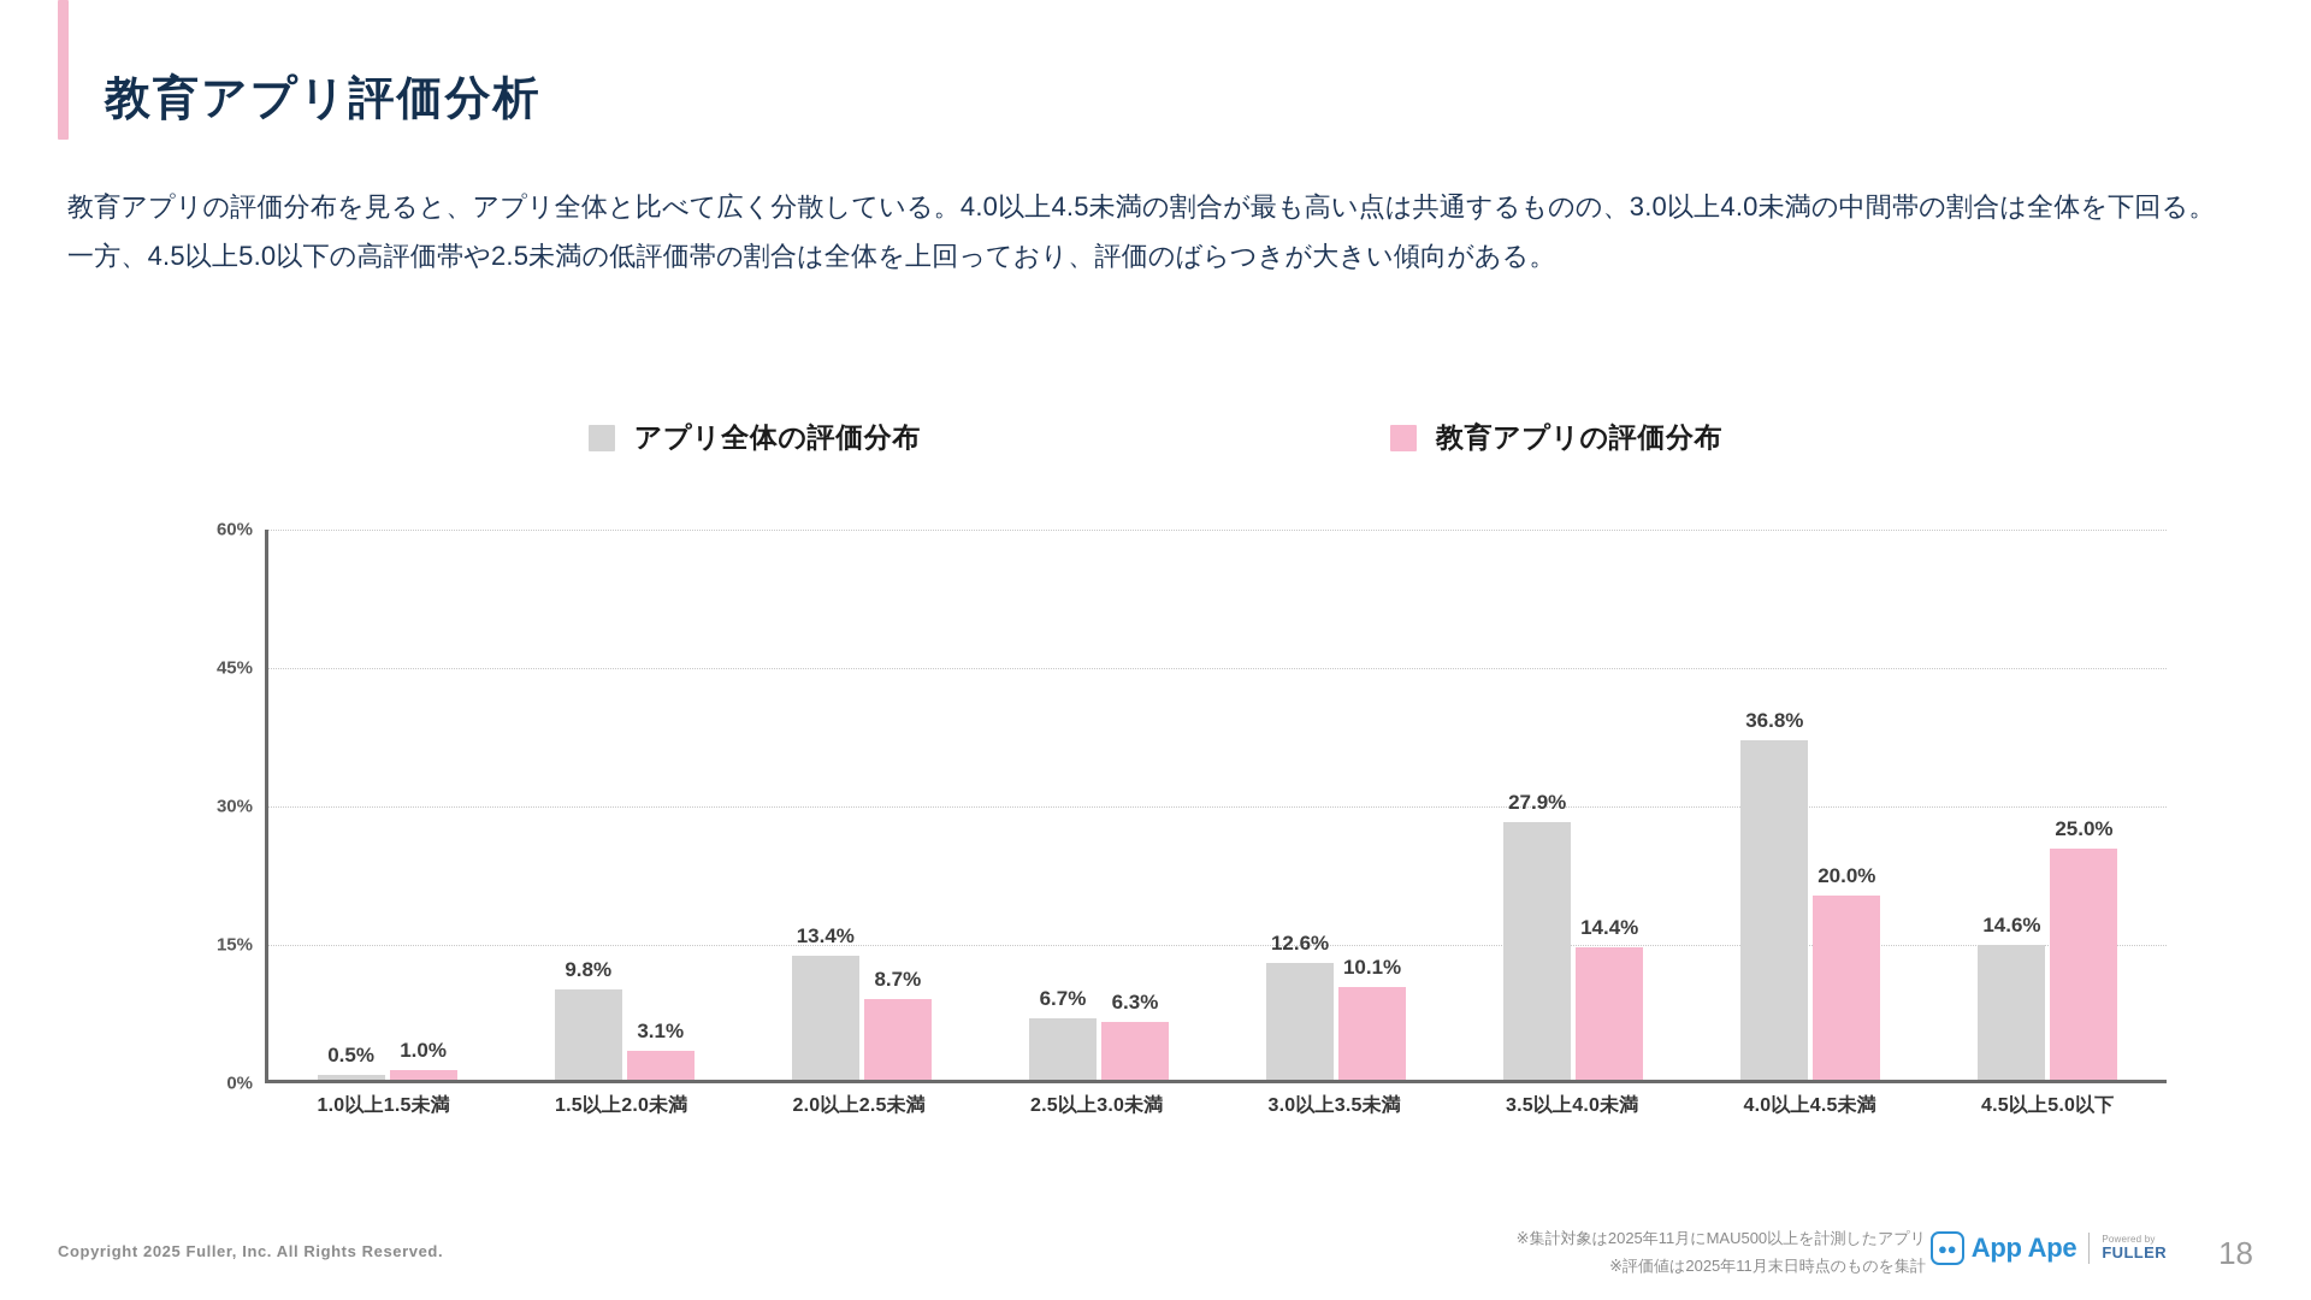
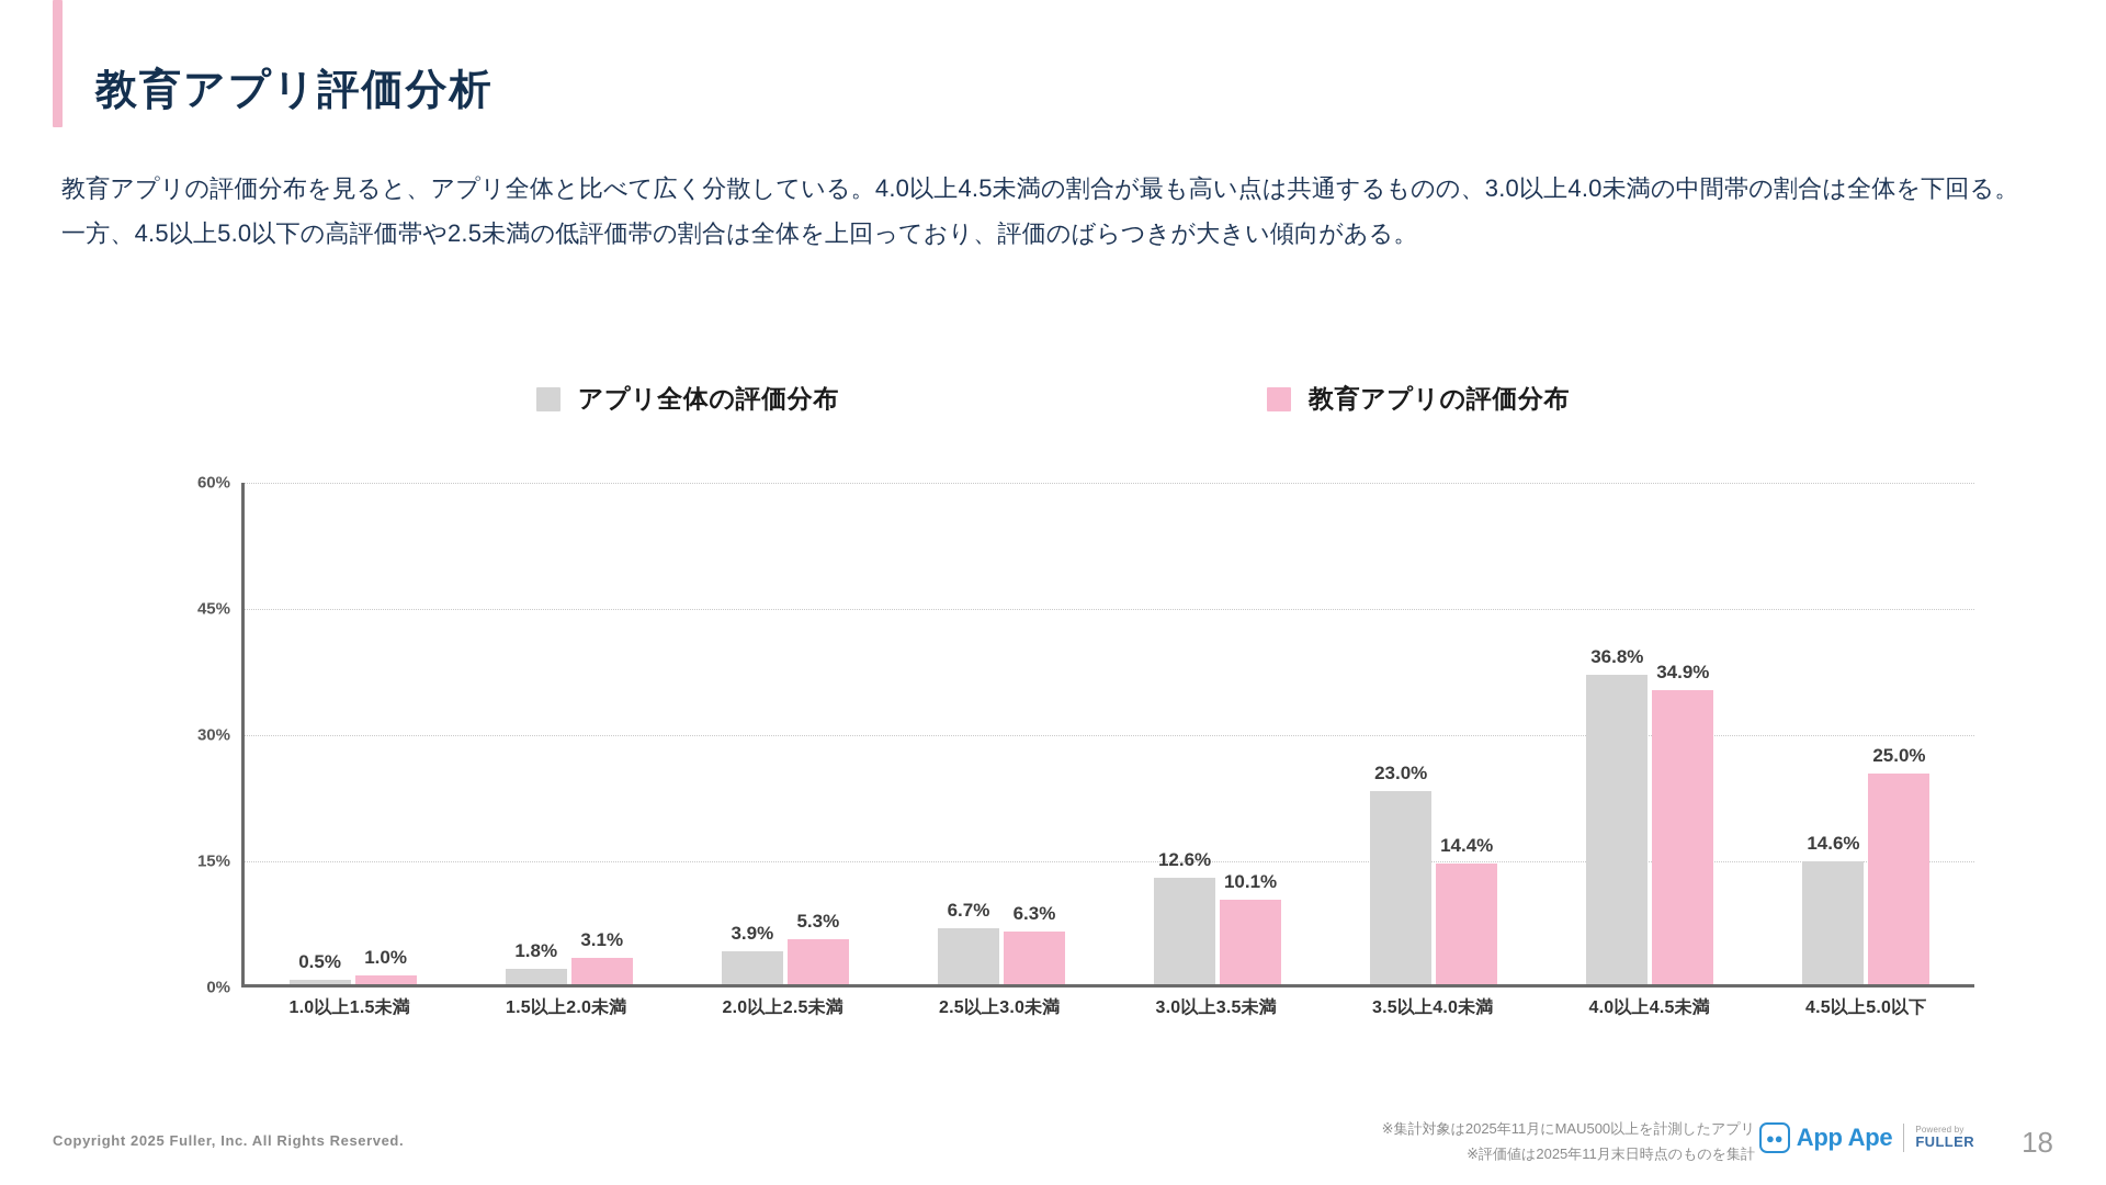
アプリ全体の評価分布/1.5以上2.0未満: 9.8% -> 1.8%
アプリ全体の評価分布/2.0以上2.5未満: 13.4% -> 3.9%
教育アプリの評価分布/2.0以上2.5未満: 8.7% -> 5.3%
アプリ全体の評価分布/3.5以上4.0未満: 27.9% -> 23.0%
教育アプリの評価分布/4.0以上4.5未満: 20.0% -> 34.9%
